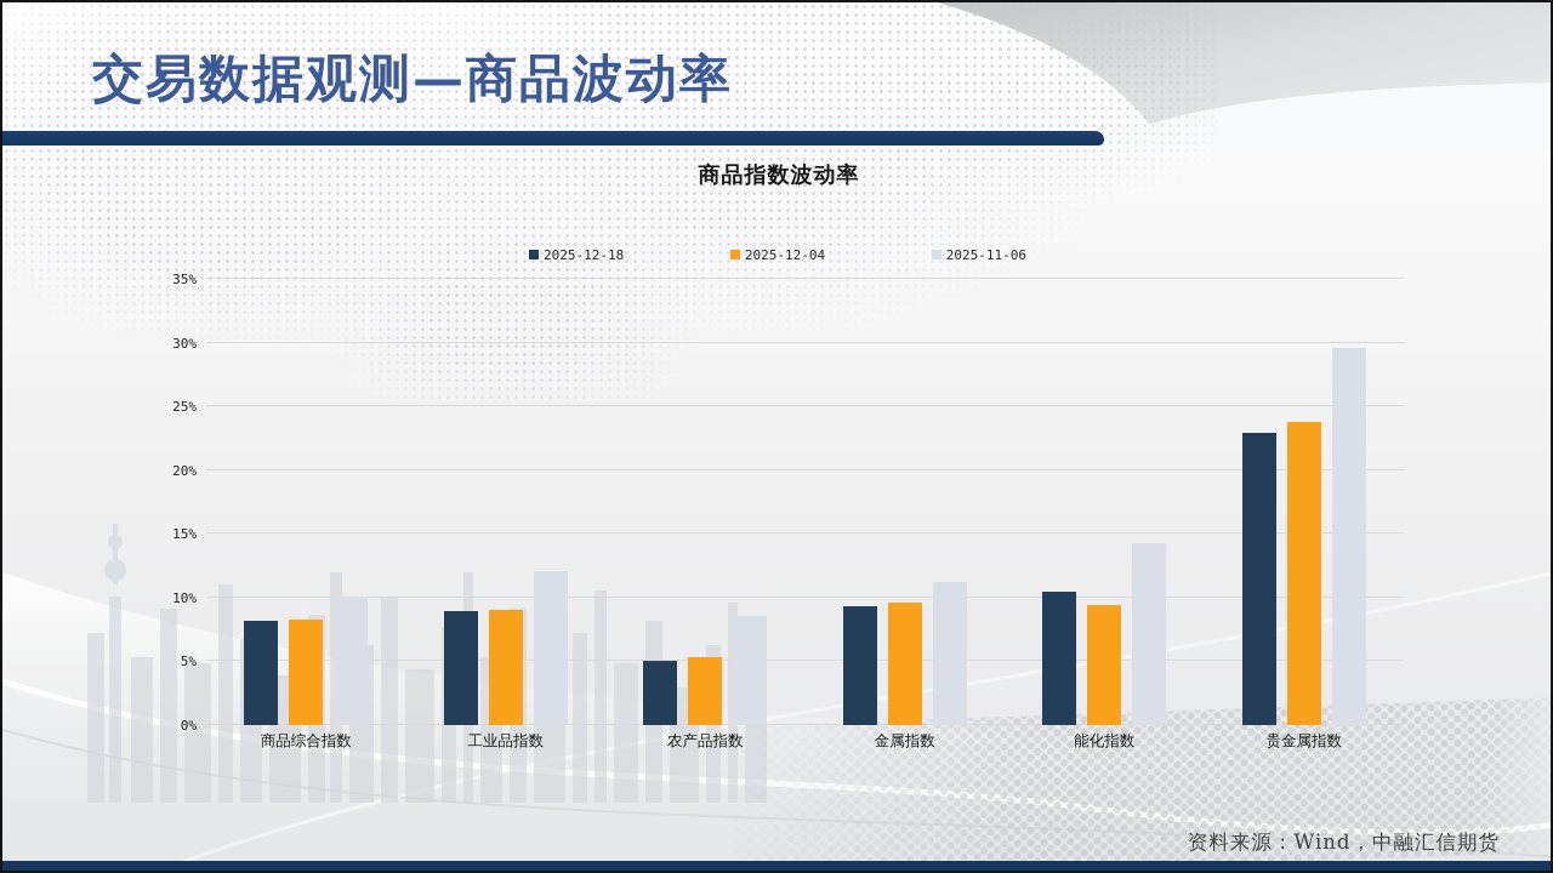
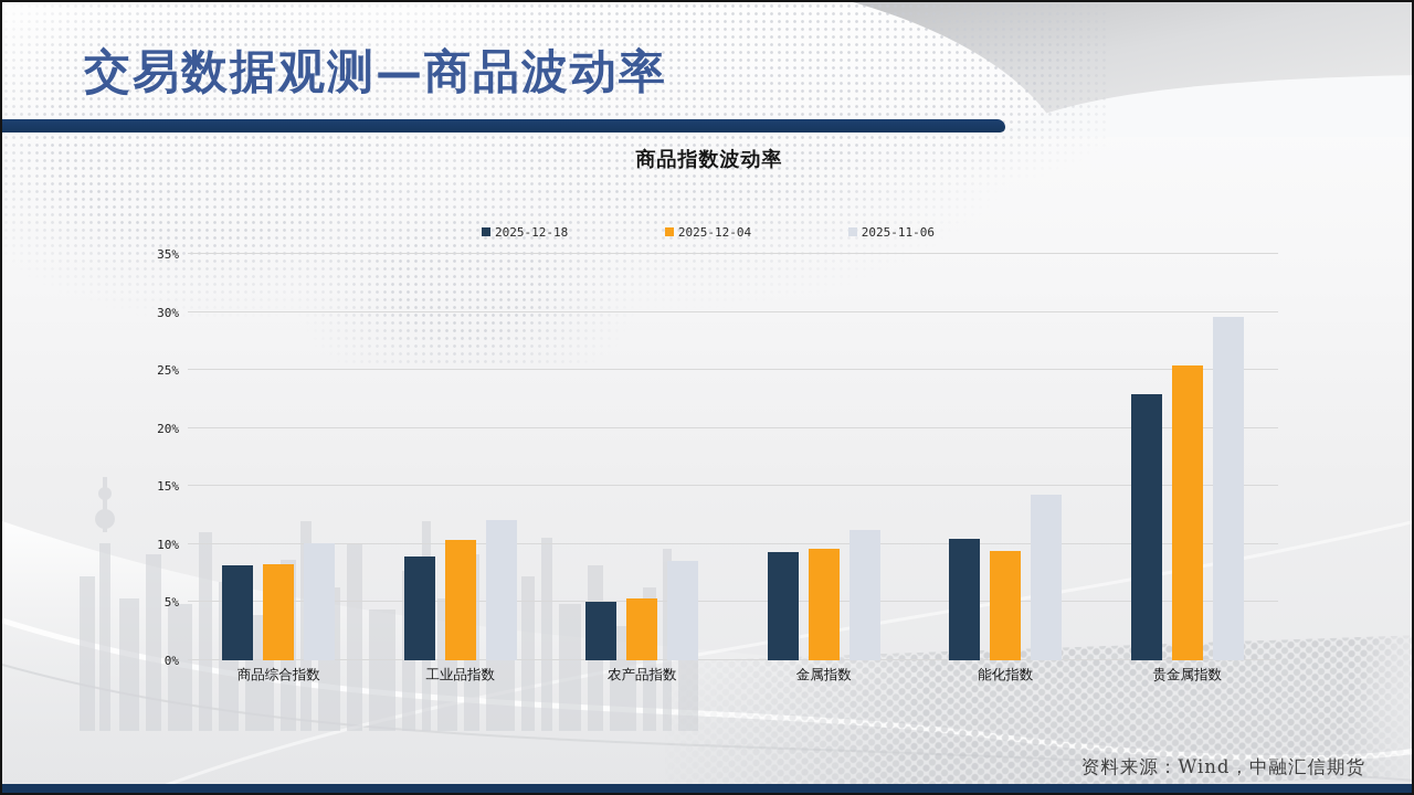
2025-12-04/工业品指数: 9.0% -> 10.4%
2025-12-04/贵金属指数: 23.8% -> 25.4%
